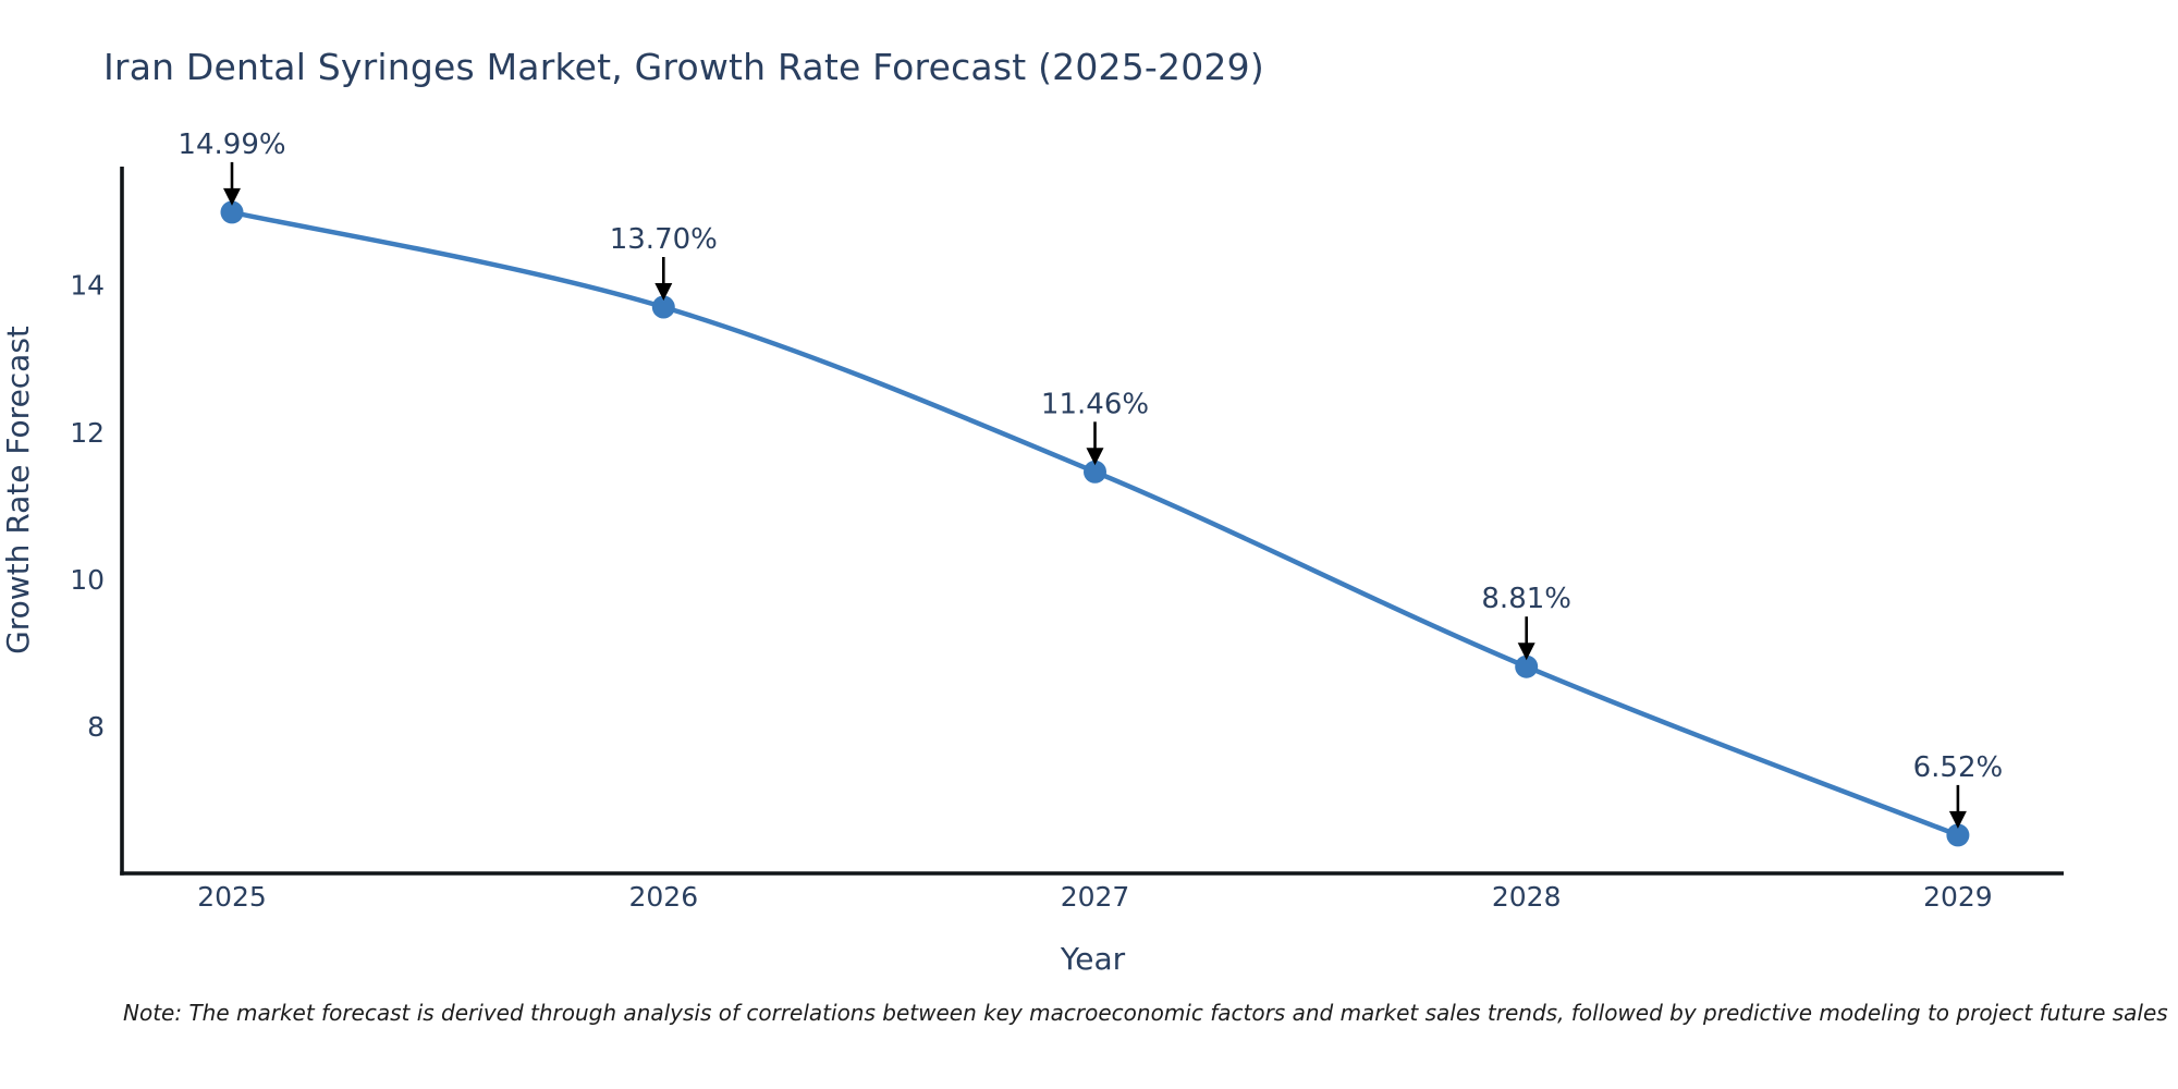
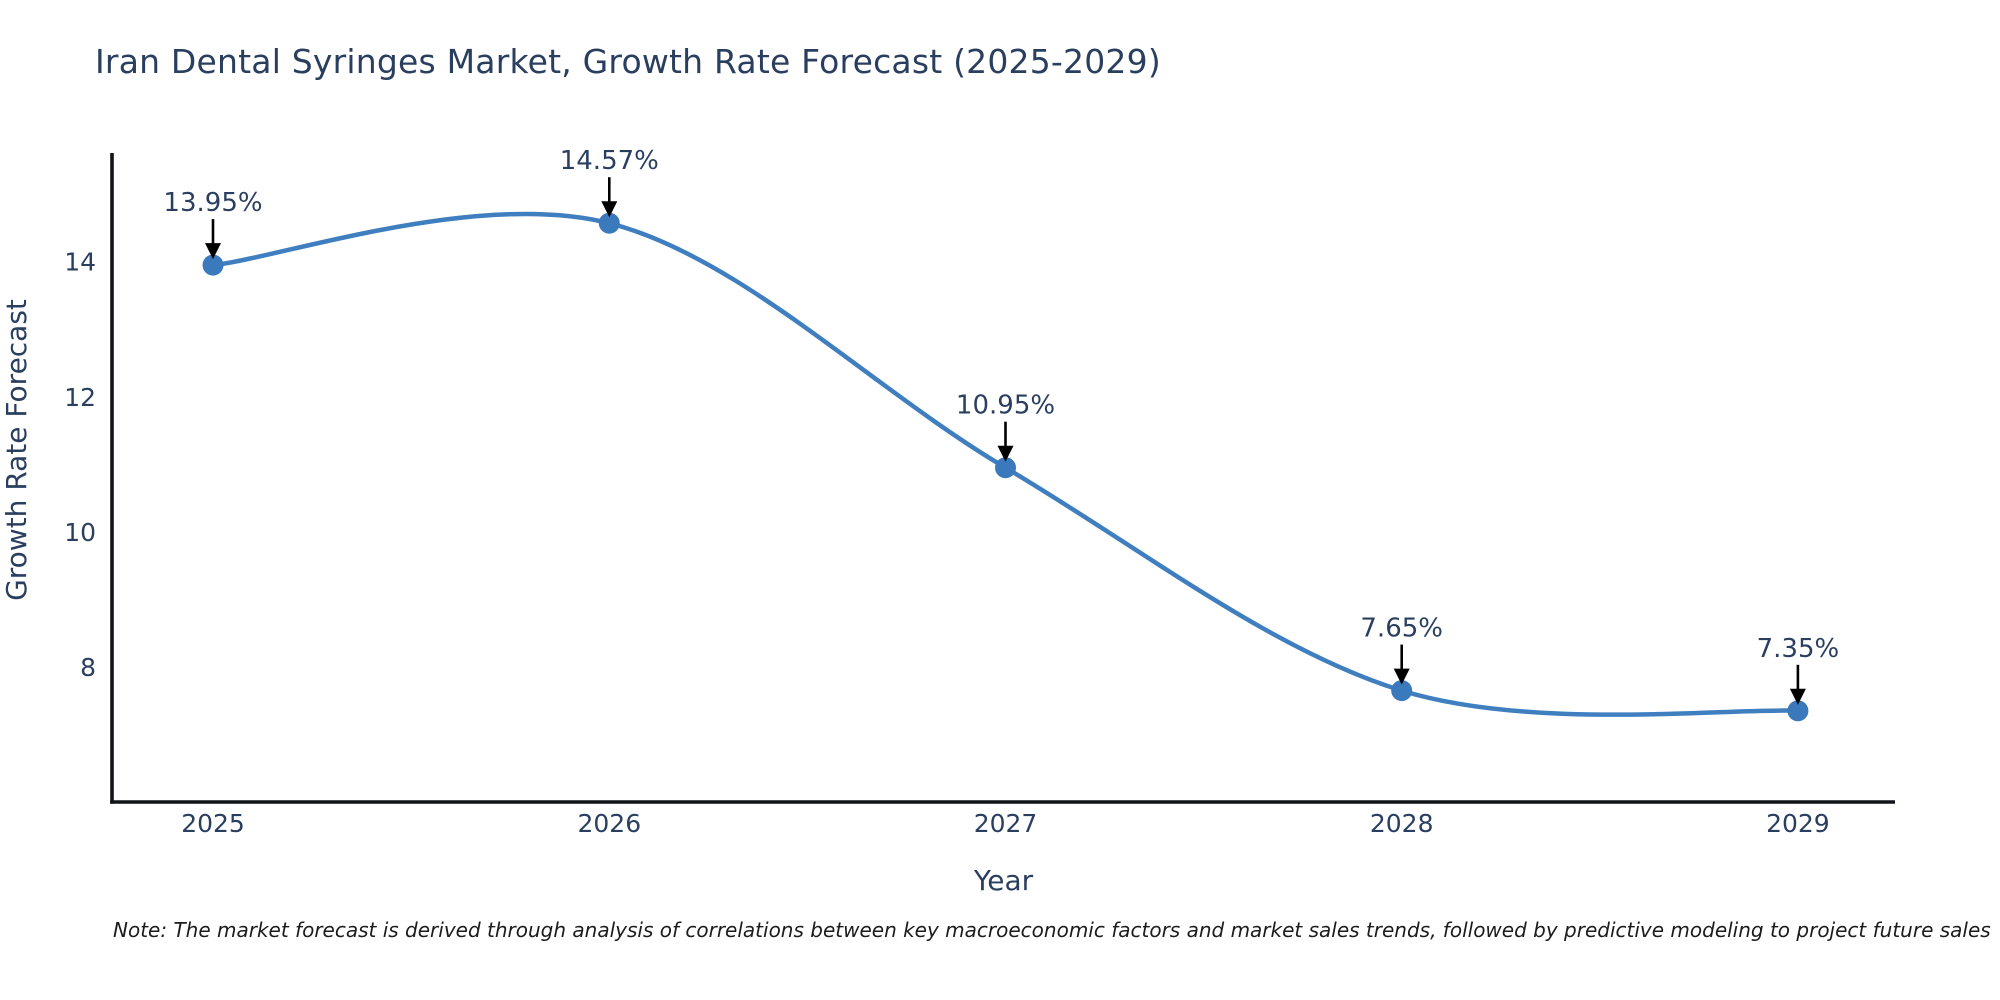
2025: 14.99% -> 13.95%
2026: 13.70% -> 14.57%
2027: 11.46% -> 10.95%
2028: 8.81% -> 7.65%
2029: 6.52% -> 7.35%
